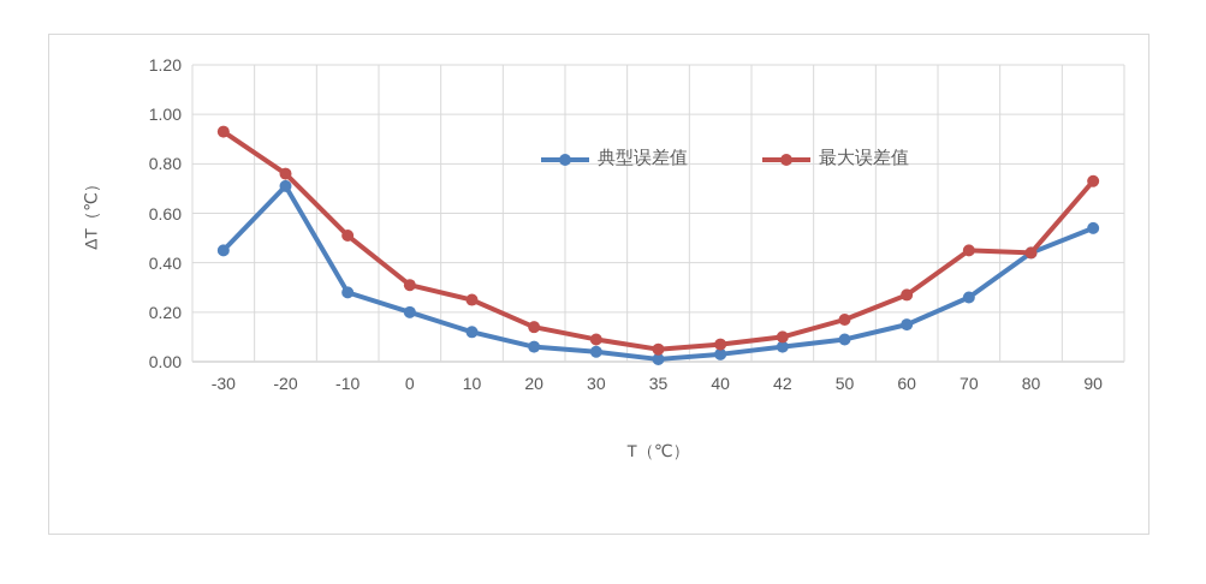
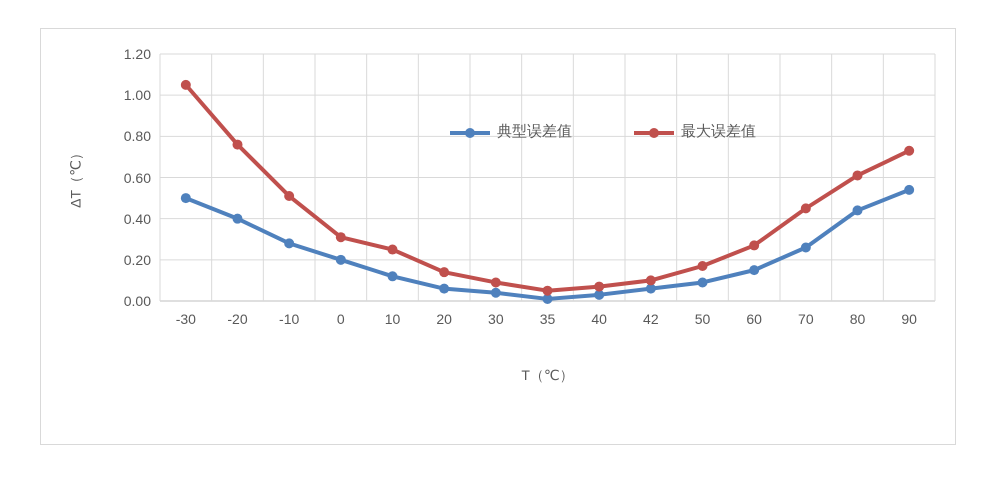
典型误差值/-30: 0.45 -> 0.50
最大误差值/-30: 0.93 -> 1.05
典型误差值/-20: 0.71 -> 0.40
最大误差值/80: 0.44 -> 0.61
